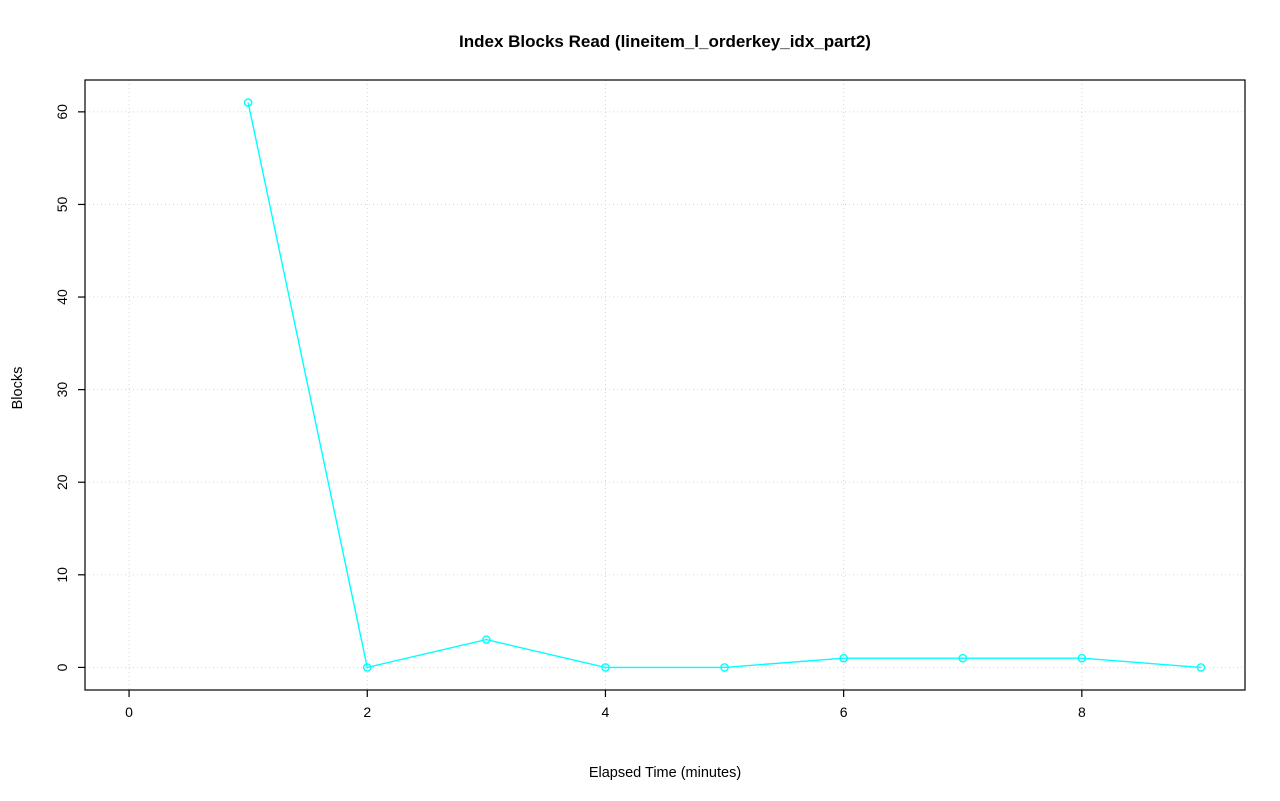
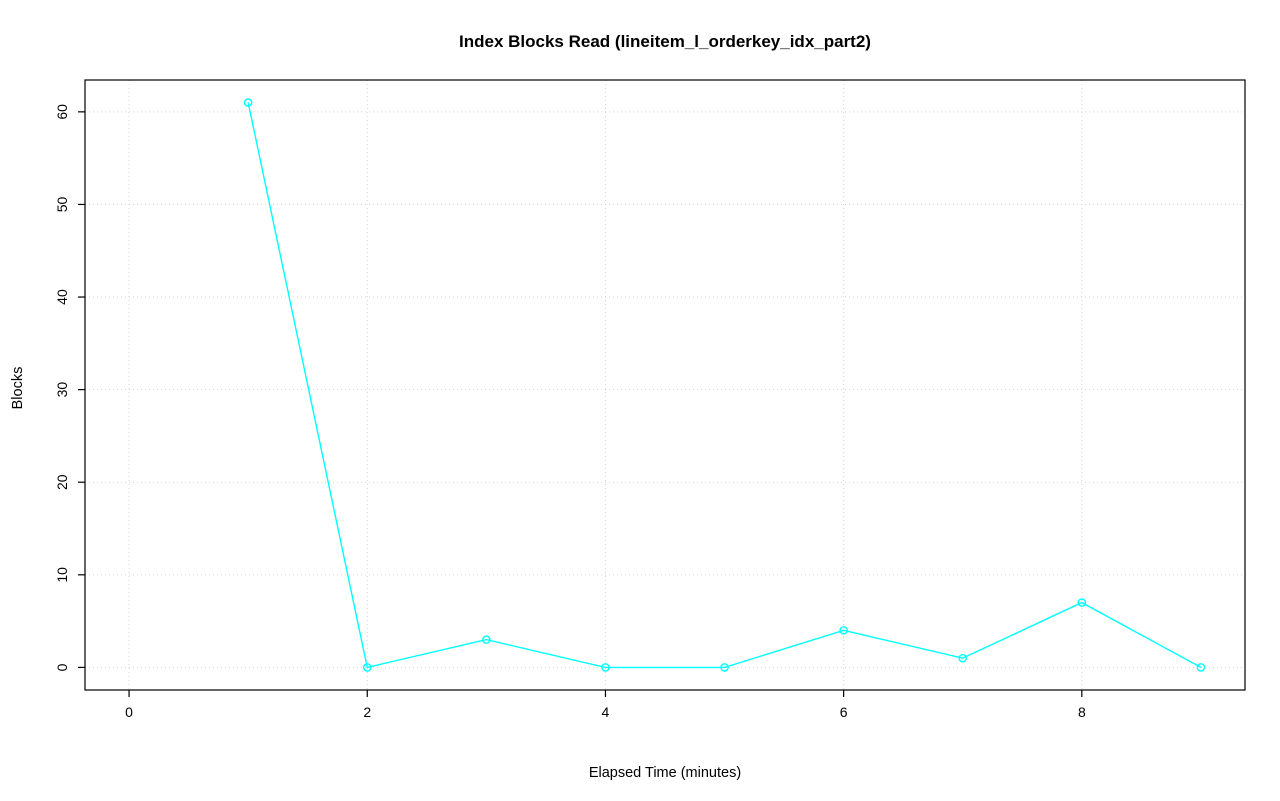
6: 1 -> 4
8: 1 -> 7
